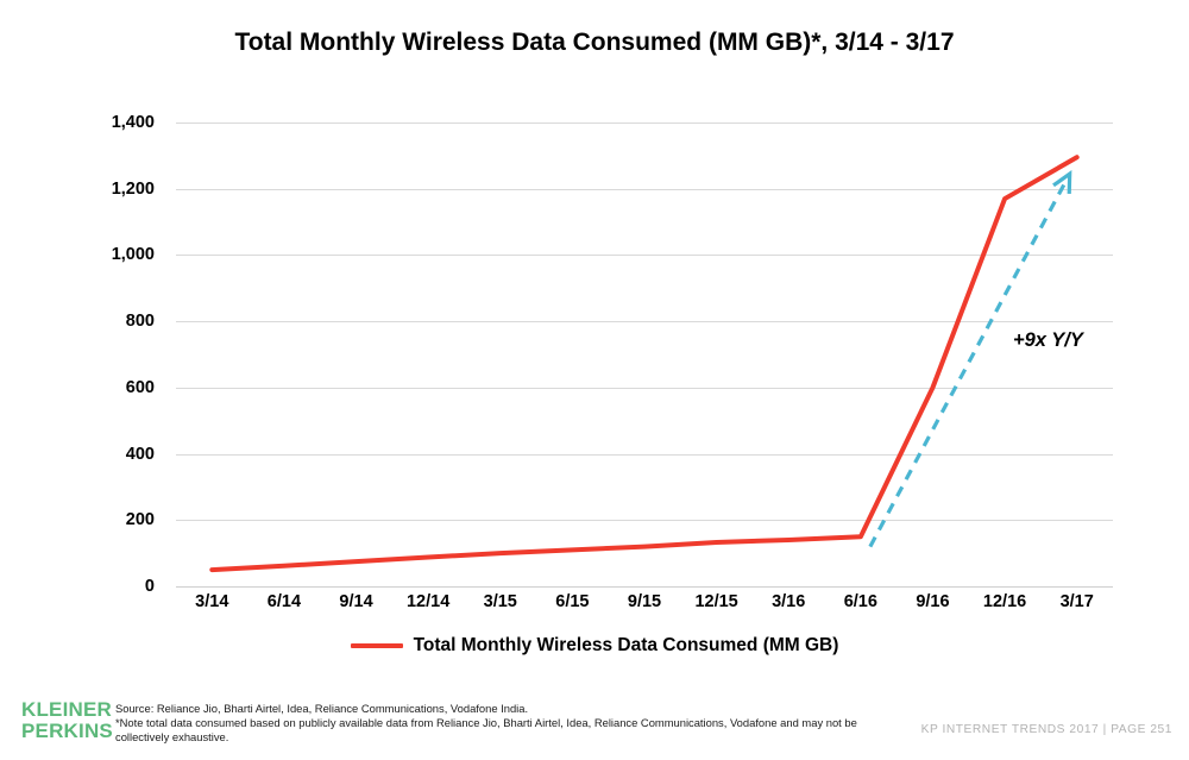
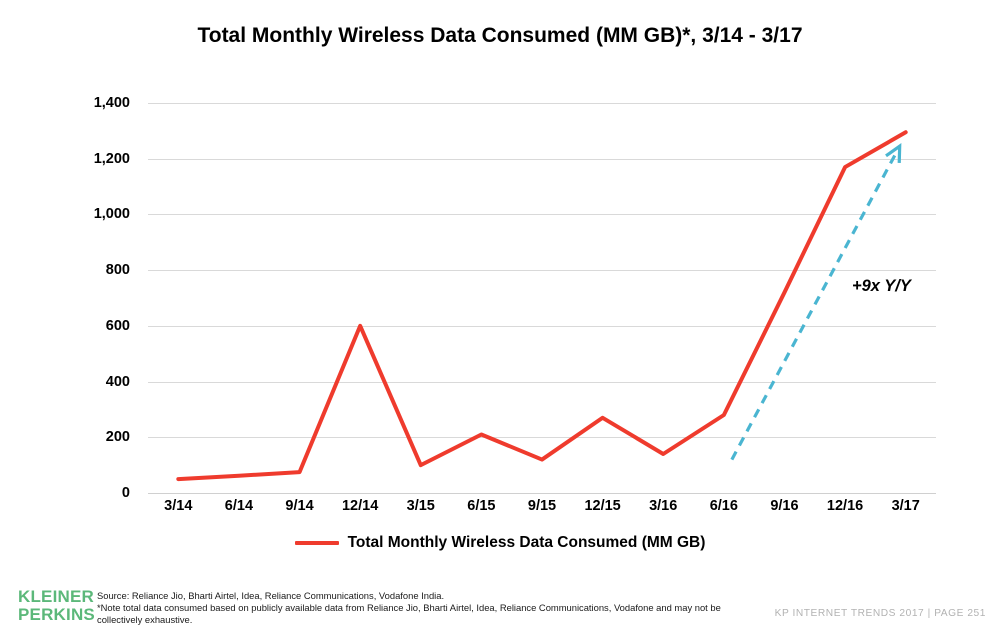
12/14: 90 -> 600
6/15: 110 -> 210
12/15: 130 -> 270
6/16: 150 -> 280
9/16: 600 -> 720
